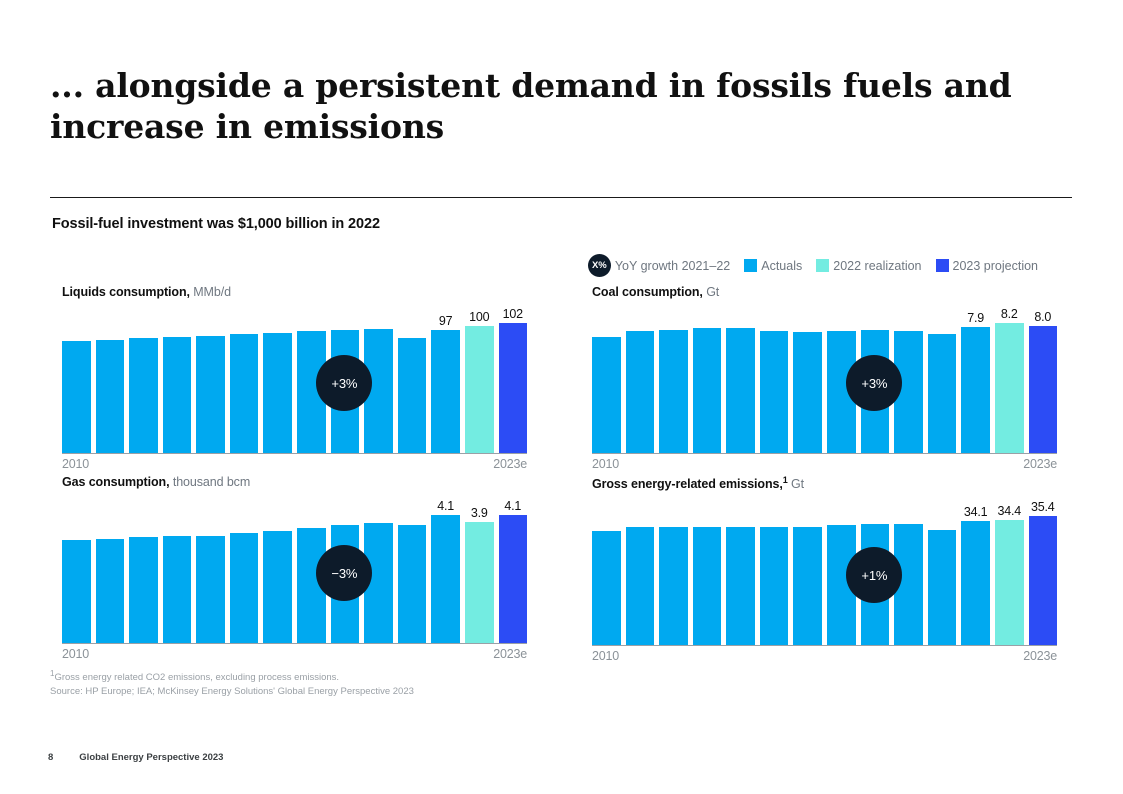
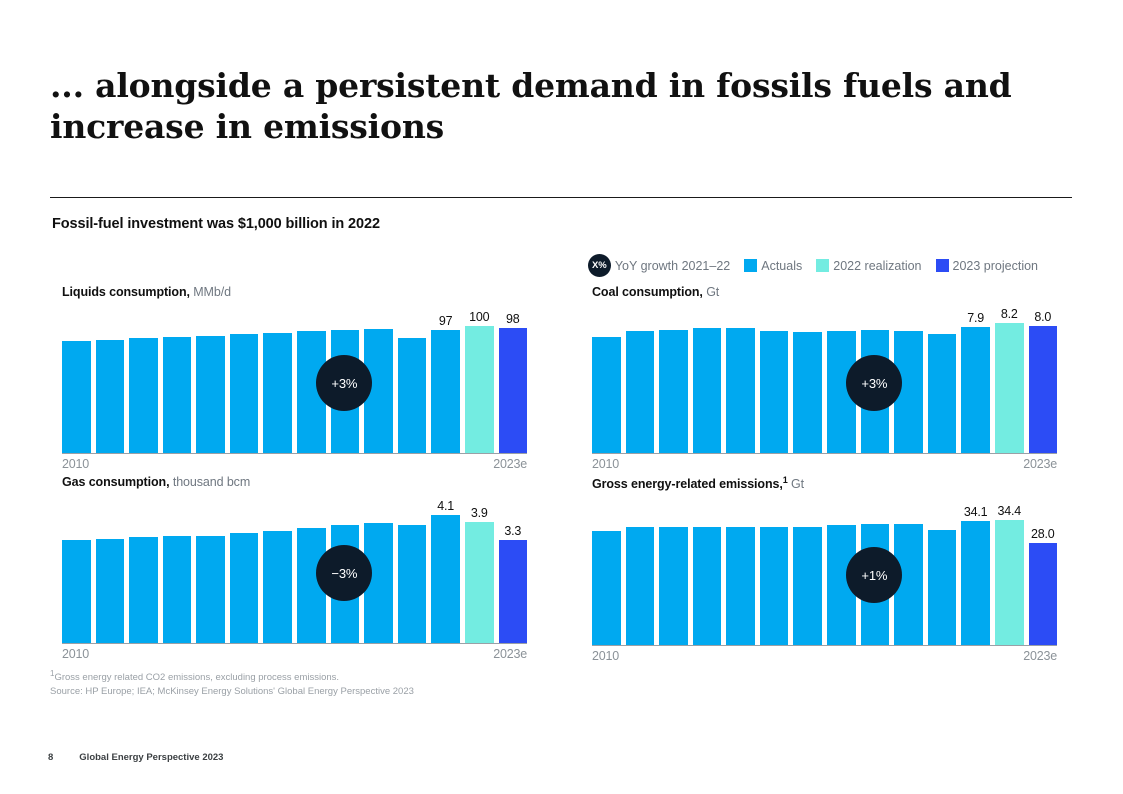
Liquids consumption,/2023e: 102 -> 98
Gas consumption,/2023e: 4.1 -> 3.3
Gross energy-related emissions,/2023e: 35.4 -> 28.0
